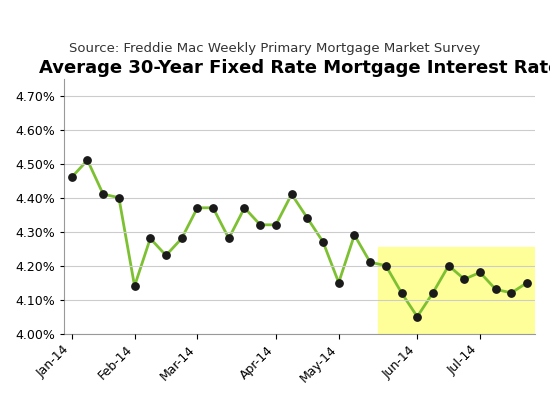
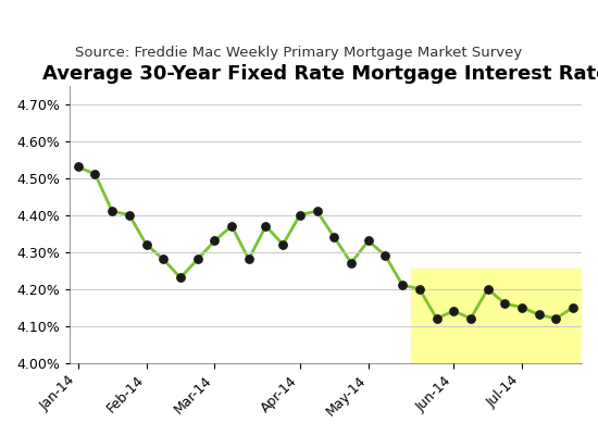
Jan-14: 4.46% -> 4.53%
Feb-14: 4.14% -> 4.32%
Mar-14: 4.37% -> 4.33%
Apr-14: 4.32% -> 4.40%
May-14: 4.15% -> 4.33%
Jun-14: 4.05% -> 4.14%
Jul-14: 4.18% -> 4.15%
